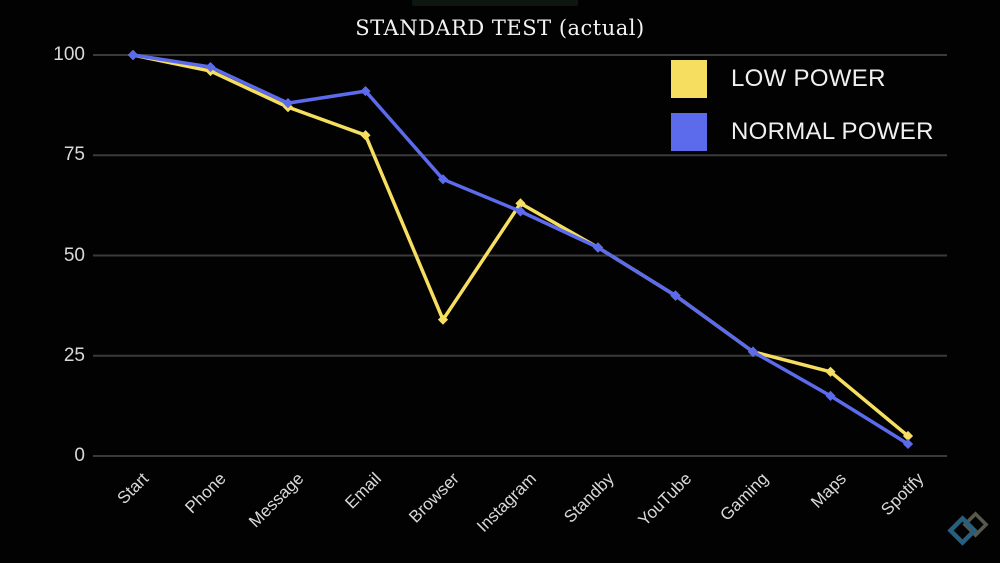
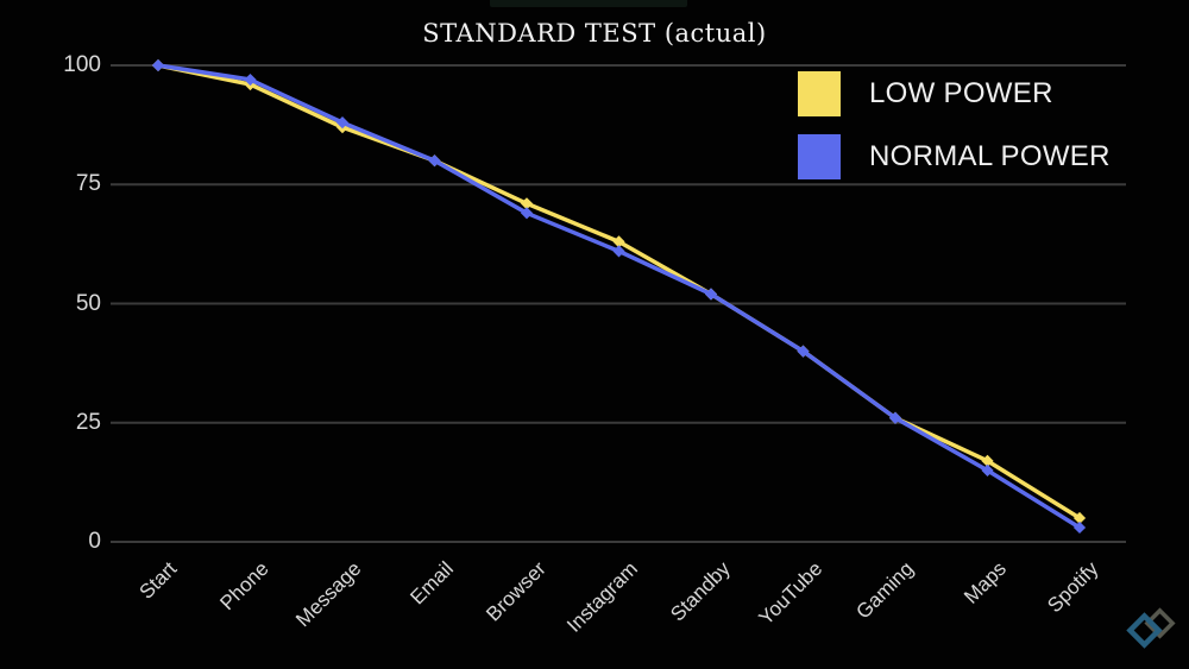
NORMAL POWER/Email: 91 -> 80
LOW POWER/Browser: 34 -> 71
LOW POWER/Maps: 21 -> 17
